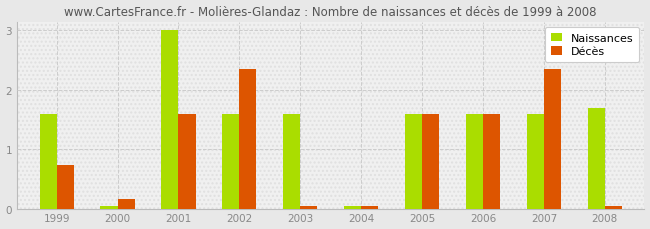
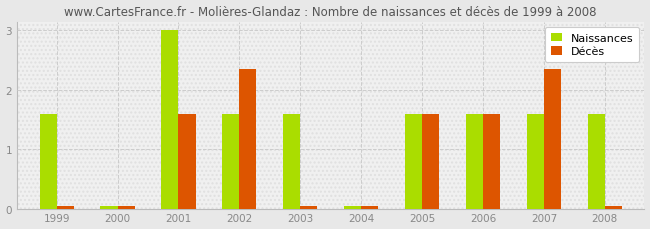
Décès/1999: 0.74 -> 0.05
Décès/2000: 0.16 -> 0.05
Naissances/2008: 1.70 -> 1.60
